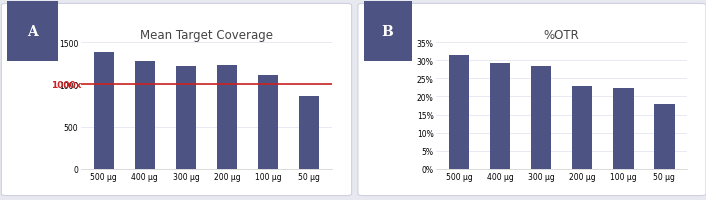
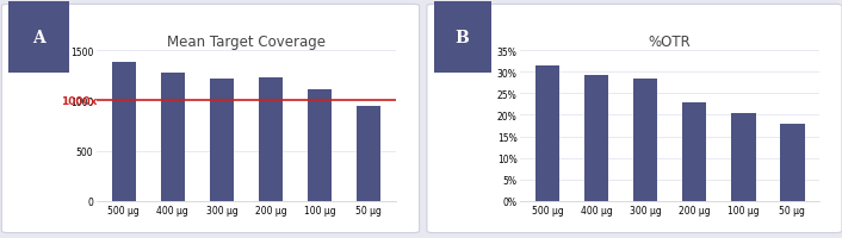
Mean Target Coverage/50 μg: 860 -> 940
%OTR/100 μg: 22.3% -> 20.5%
